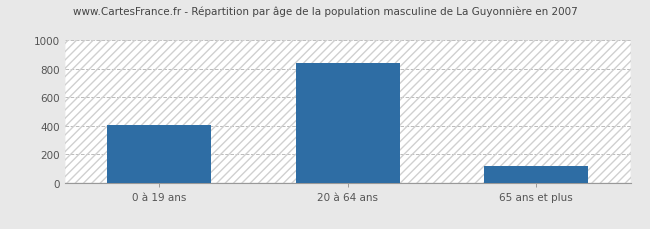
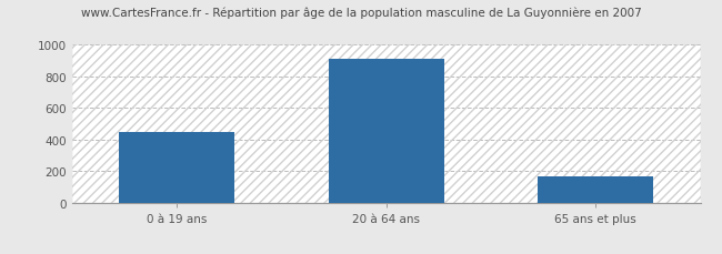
0 à 19 ans: 410 -> 450
20 à 64 ans: 840 -> 910
65 ans et plus: 120 -> 170
